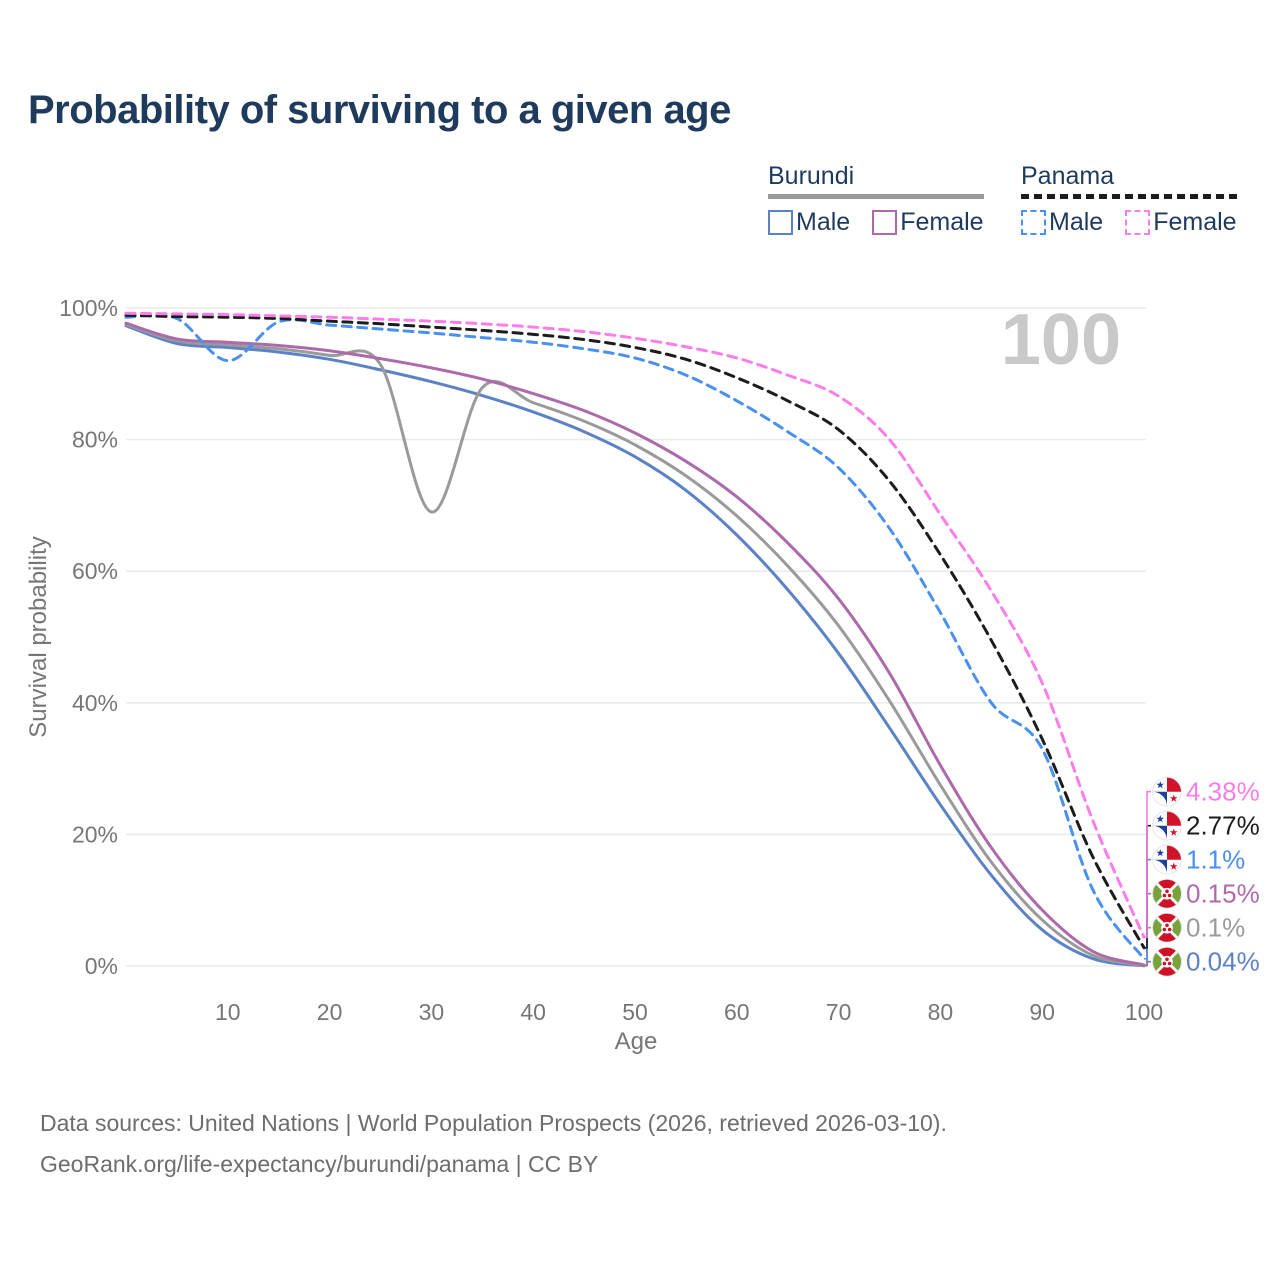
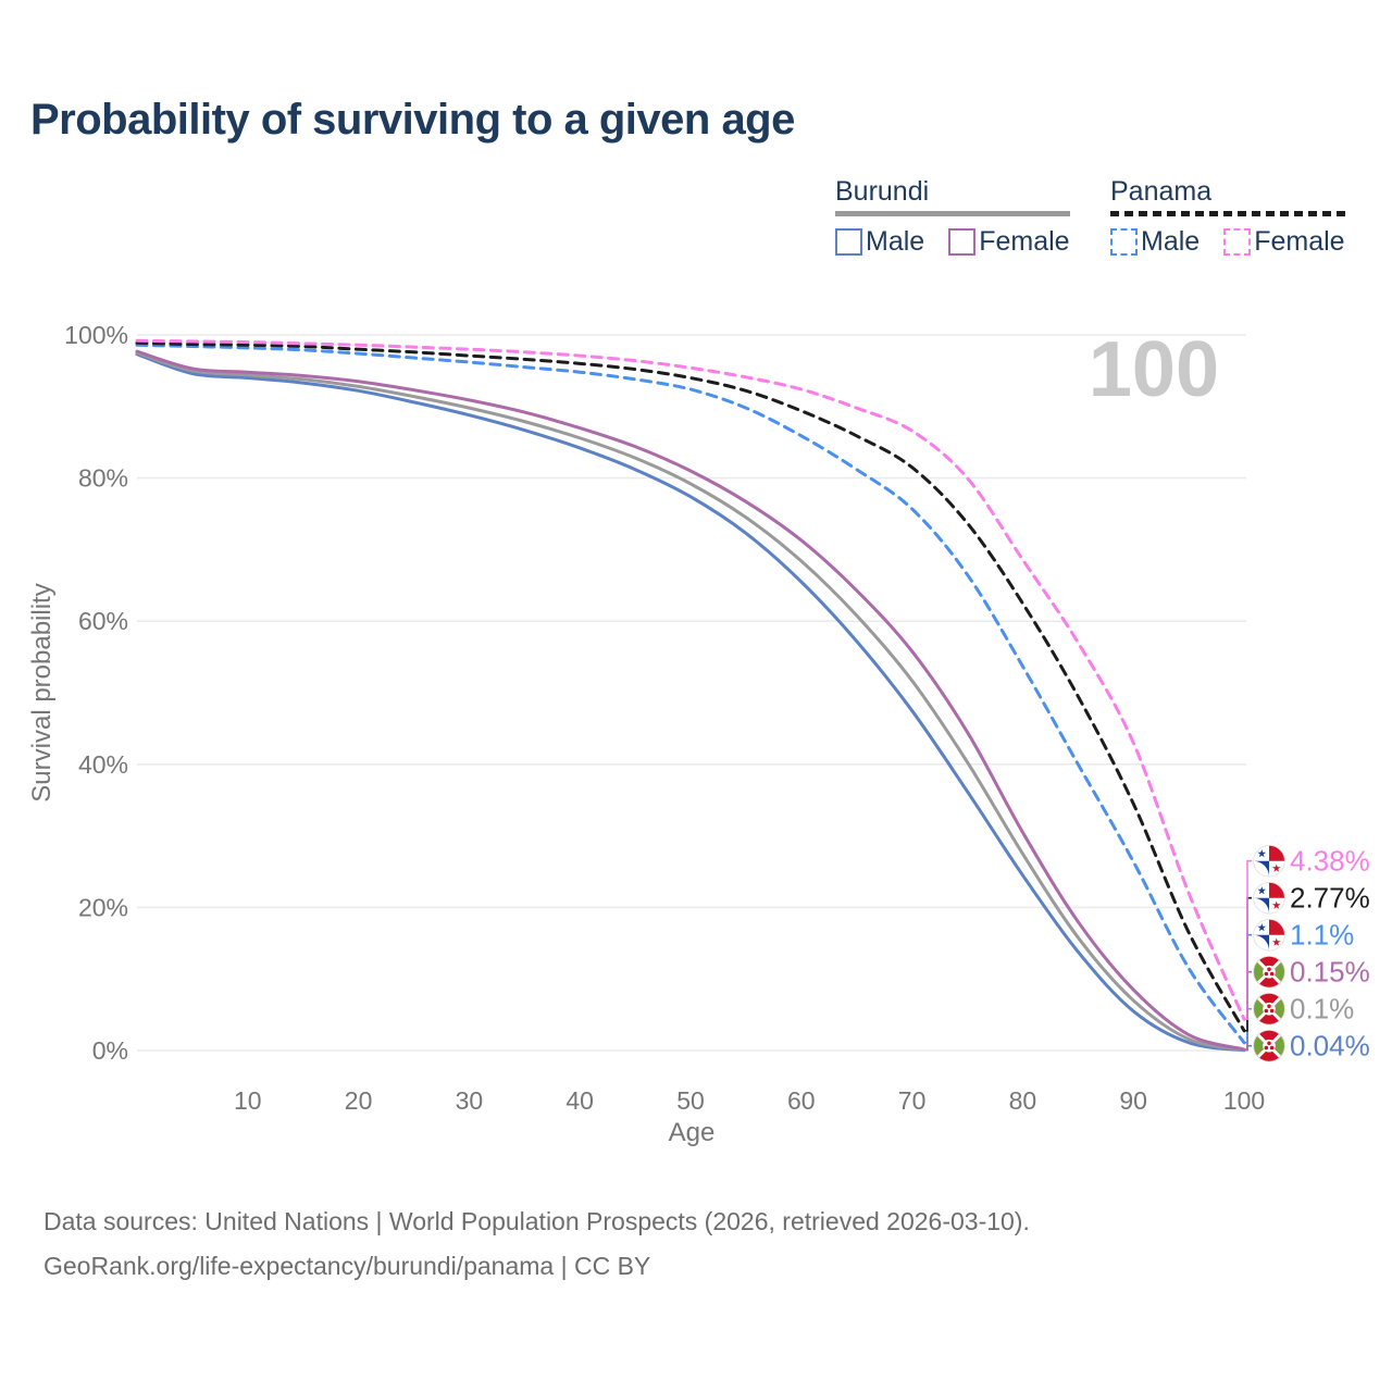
Panama Male/10: 92% -> 98%
Burundi/30: 69% -> 90%
Panama Male/90: 33% -> 26%
